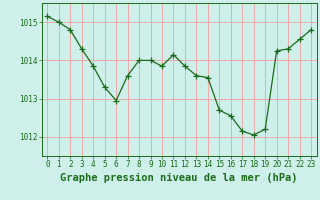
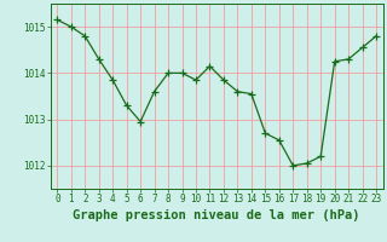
17: 1012.15 -> 1012.00
